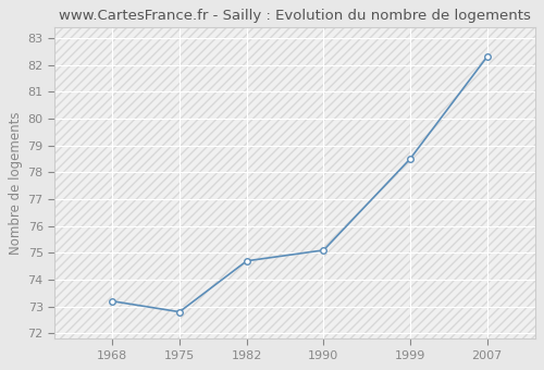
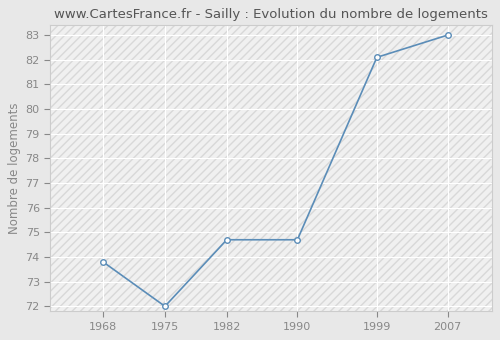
1968: 73.2 -> 73.8
1975: 72.8 -> 72.0
1990: 75.1 -> 74.7
1999: 78.5 -> 82.1
2007: 82.3 -> 83.0
